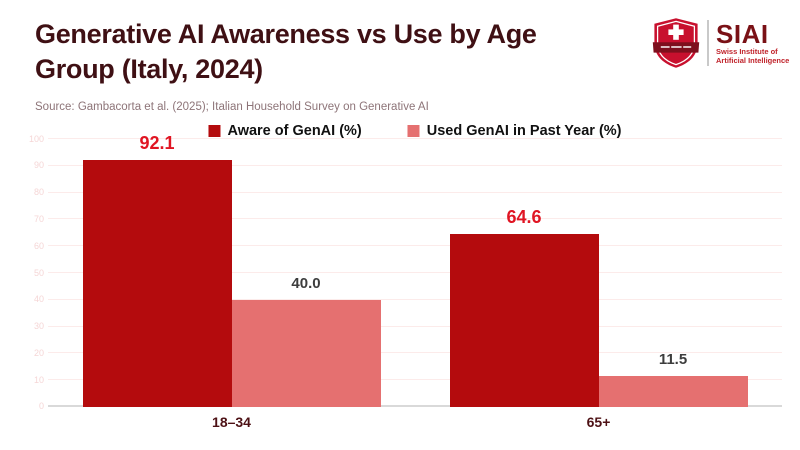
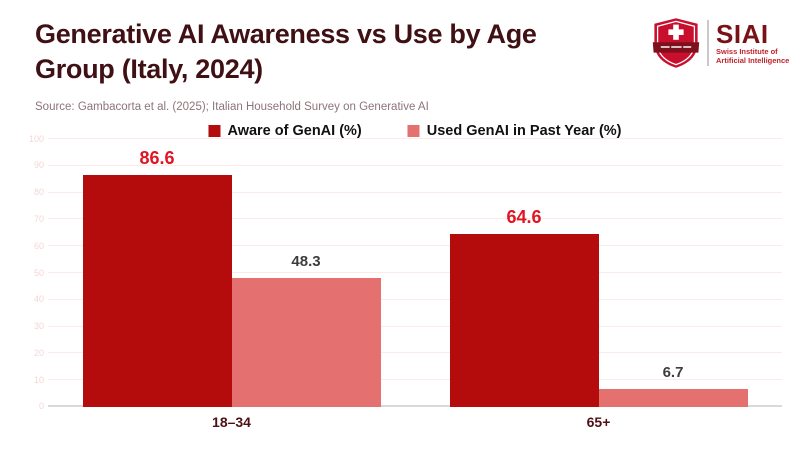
Aware of GenAI (%)/18–34: 92.1 -> 86.6
Used GenAI in Past Year (%)/18–34: 40.0 -> 48.3
Used GenAI in Past Year (%)/65+: 11.5 -> 6.7
